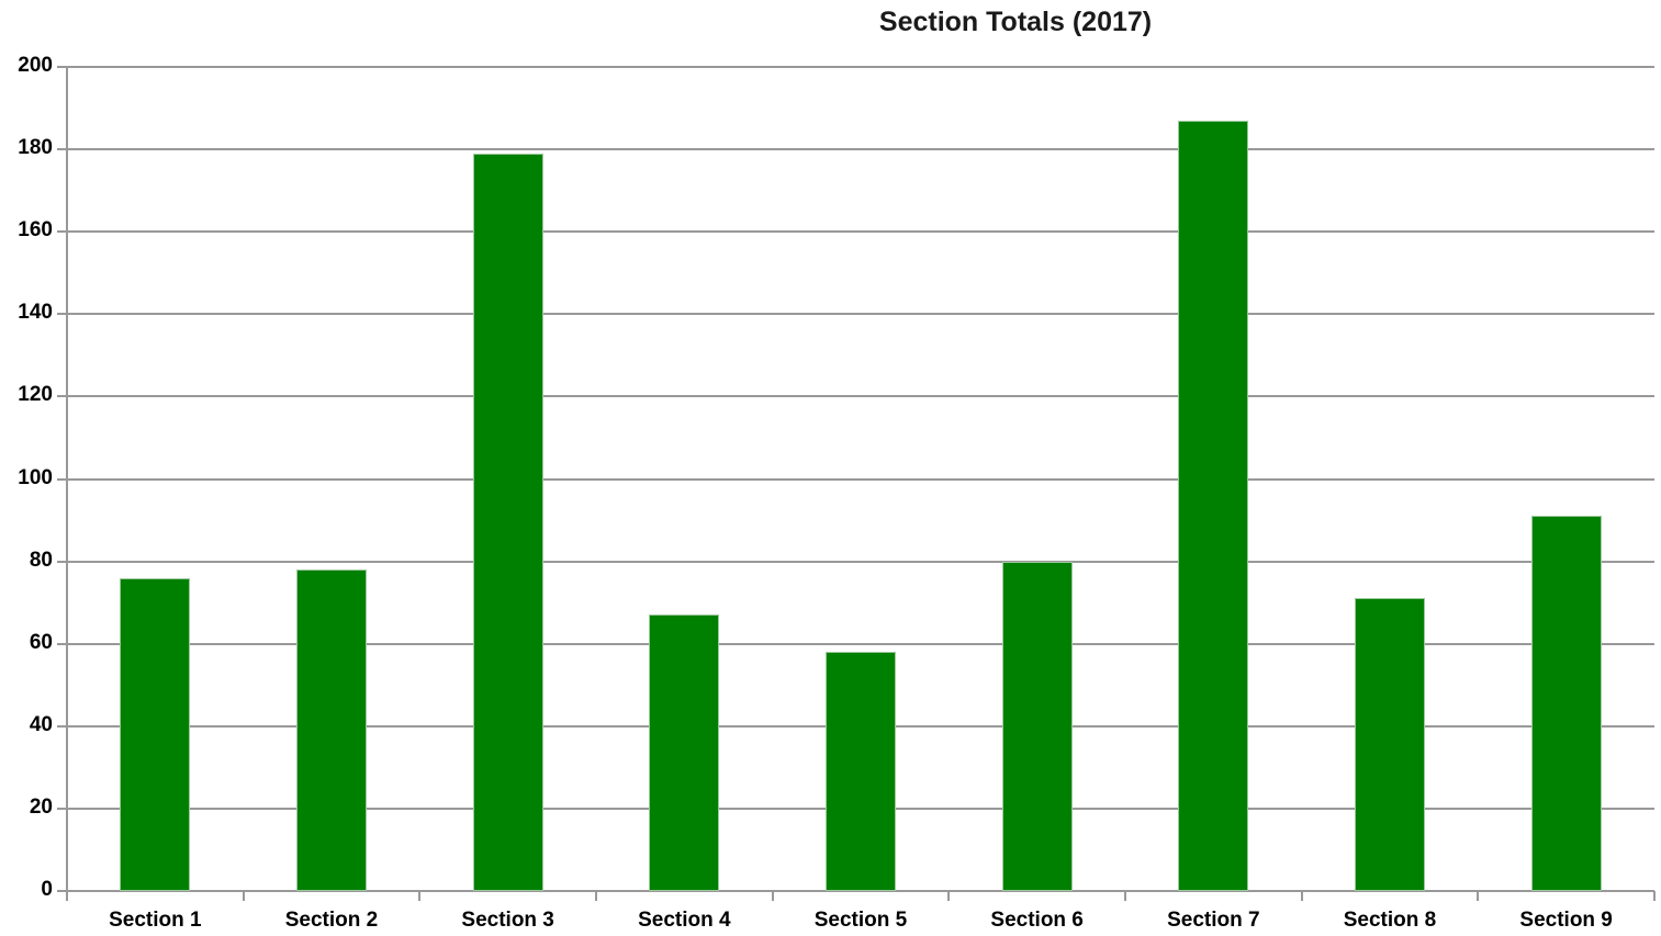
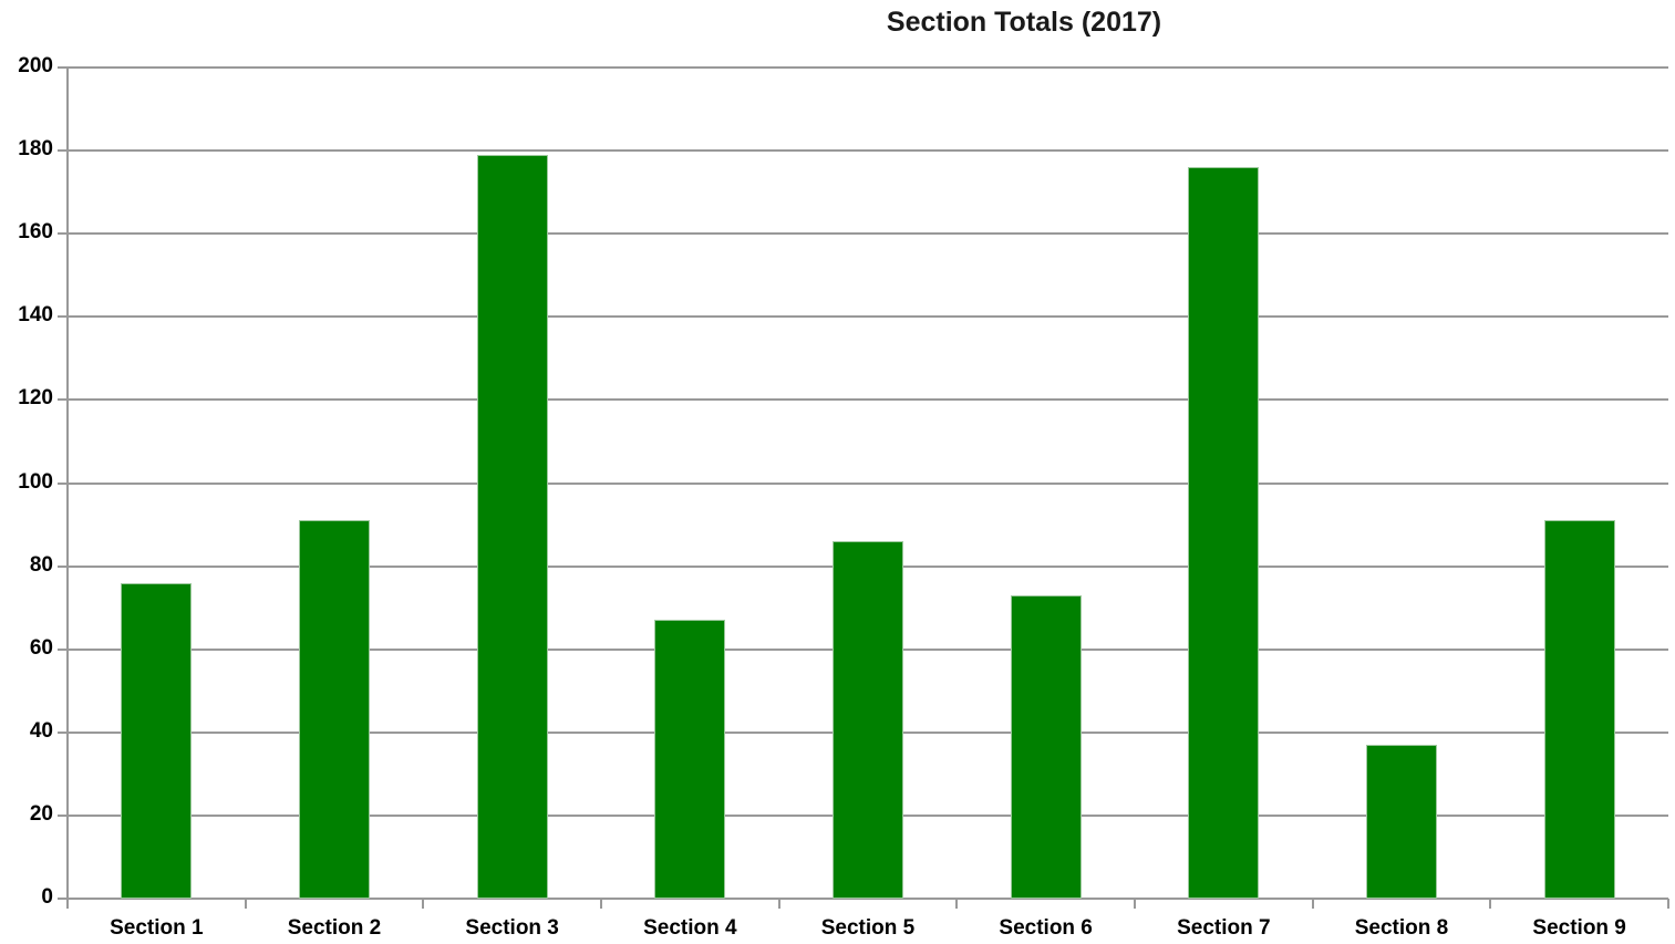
Section 2: 78 -> 91
Section 5: 58 -> 86
Section 6: 80 -> 73
Section 7: 187 -> 176
Section 8: 71 -> 37
